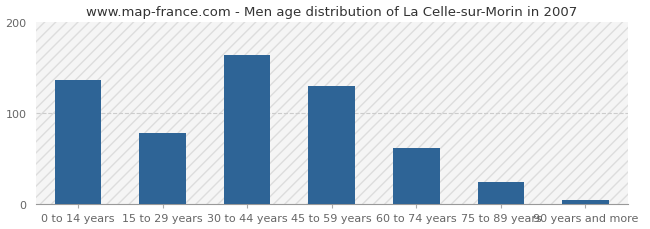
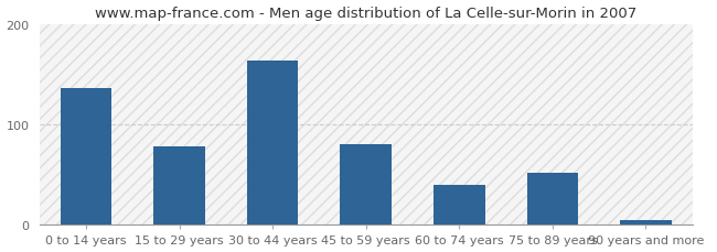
45 to 59 years: 130 -> 80
60 to 74 years: 62 -> 40
75 to 89 years: 25 -> 52
